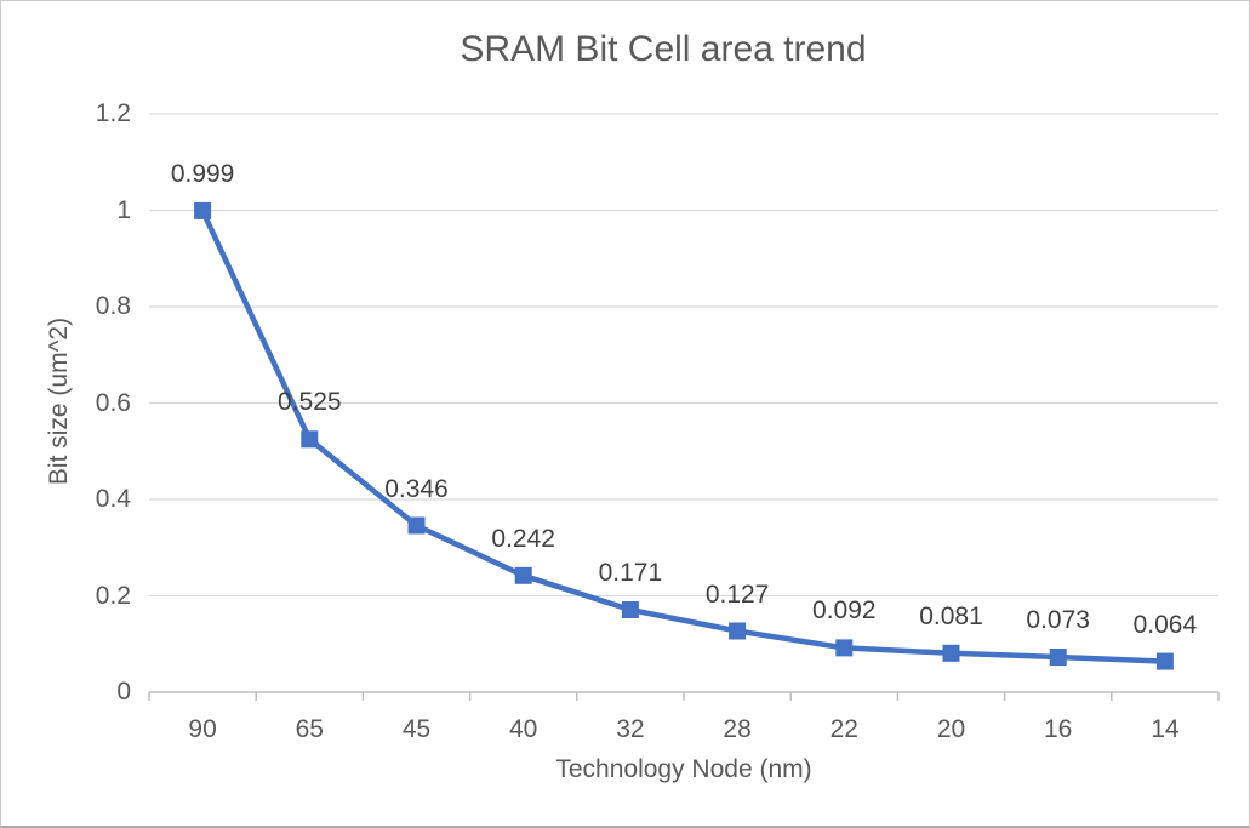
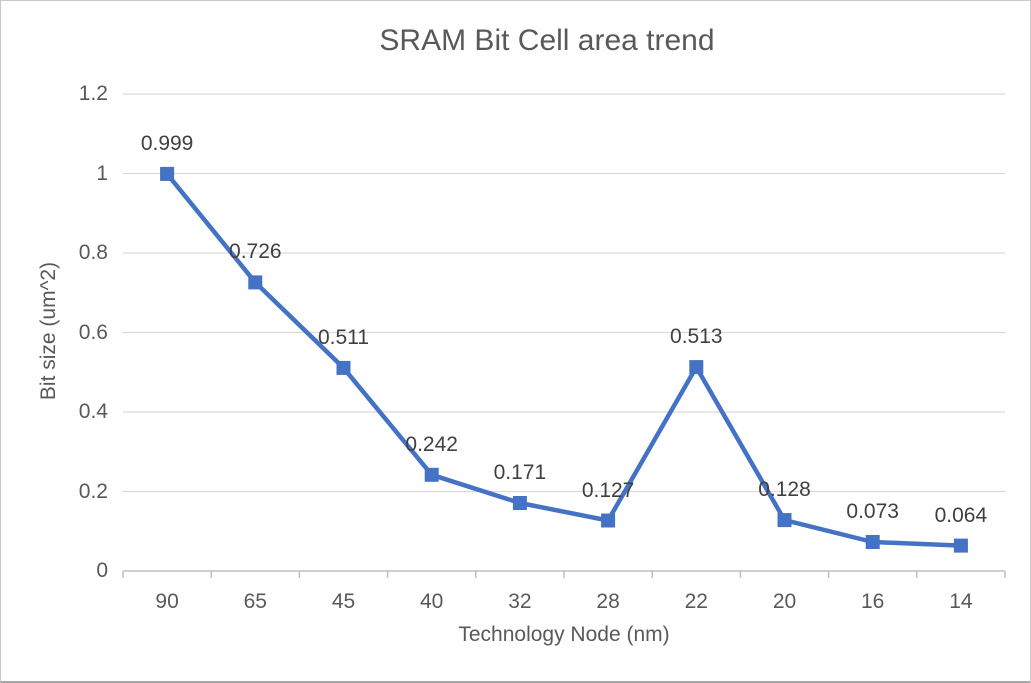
65: 0.525 -> 0.726
45: 0.346 -> 0.511
22: 0.092 -> 0.513
20: 0.081 -> 0.128
